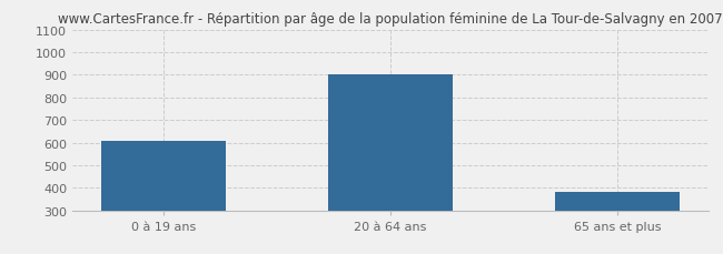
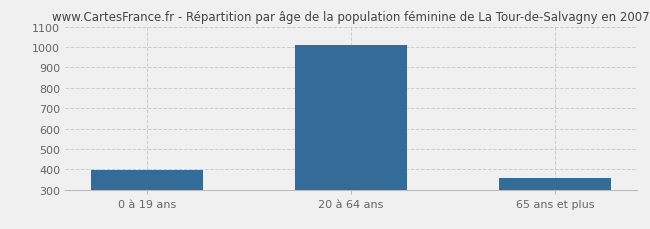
0 à 19 ans: 610 -> 397
20 à 64 ans: 900 -> 1010
65 ans et plus: 385 -> 358
